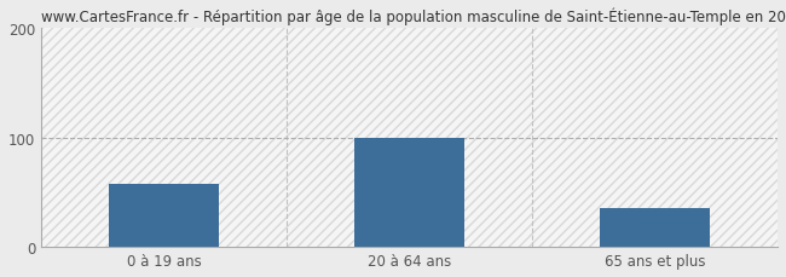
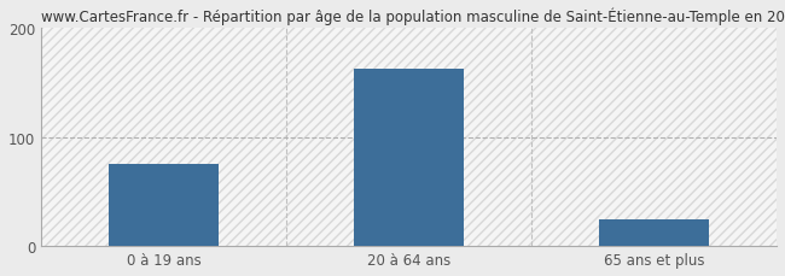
0 à 19 ans: 58 -> 75
20 à 64 ans: 100 -> 163
65 ans et plus: 36 -> 25
